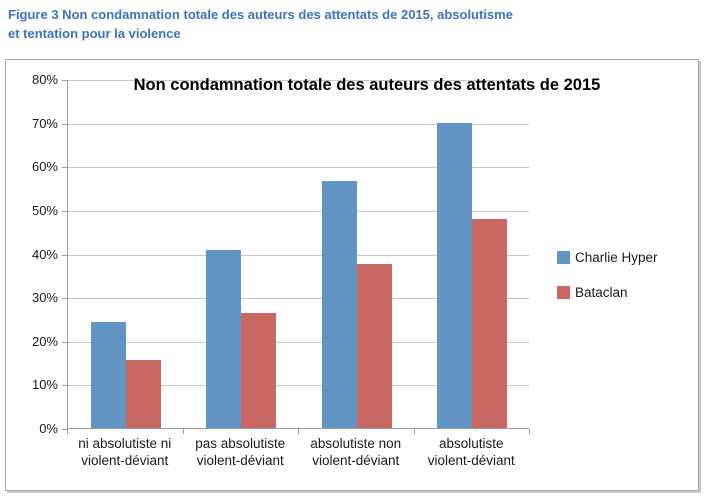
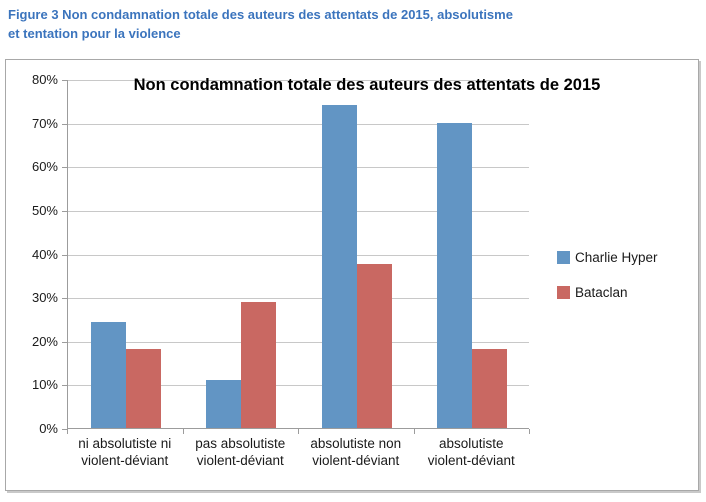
Bataclan/ni absolutiste ni violent-déviant: 16% -> 18%
Charlie Hyper/pas absolutiste violent-déviant: 41% -> 11%
Bataclan/pas absolutiste violent-déviant: 26% -> 29%
Charlie Hyper/absolutiste non violent-déviant: 57% -> 74%
Bataclan/absolutiste violent-déviant: 48% -> 18%
